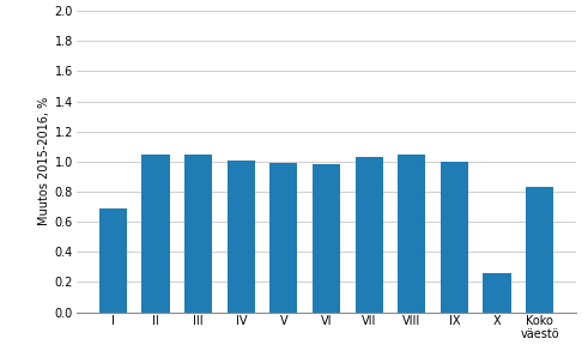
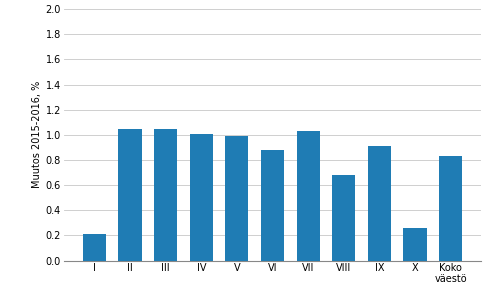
I: 0.69 -> 0.21
VI: 0.98 -> 0.88
VIII: 1.05 -> 0.68
IX: 1.00 -> 0.91
